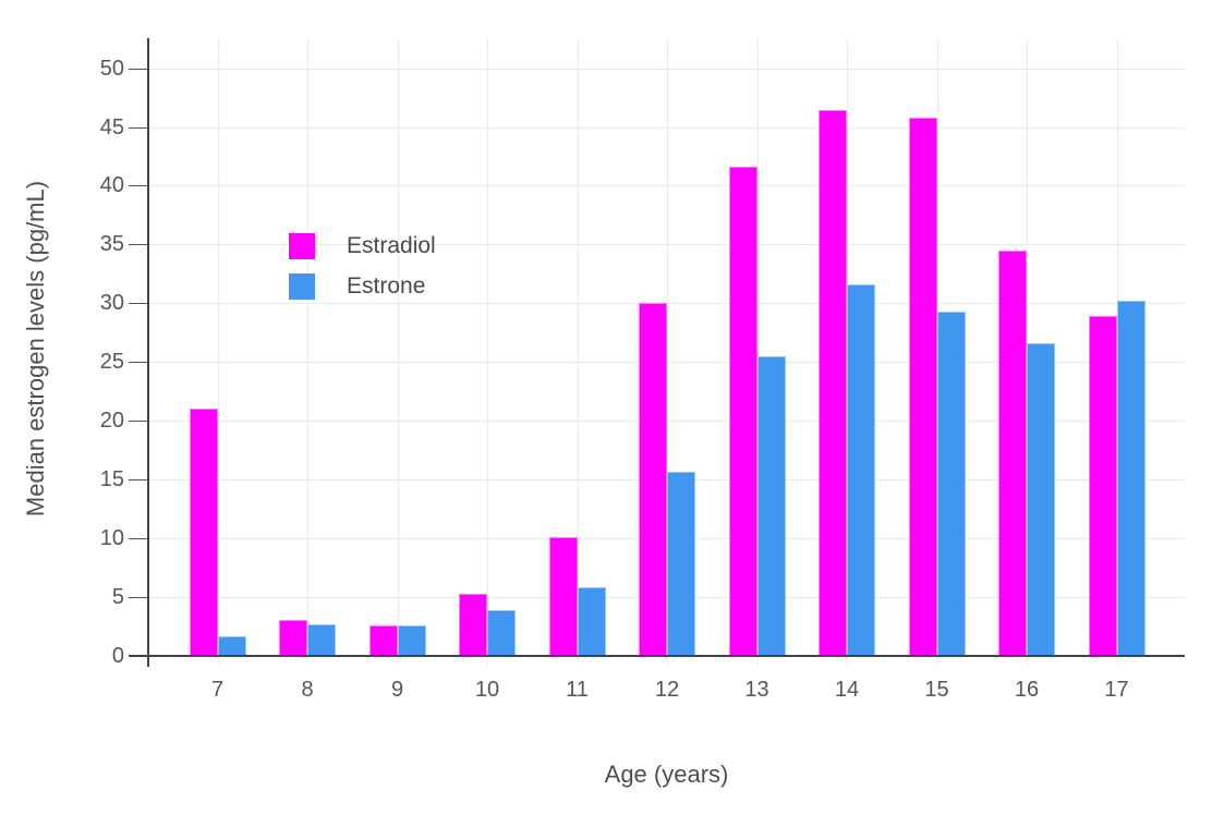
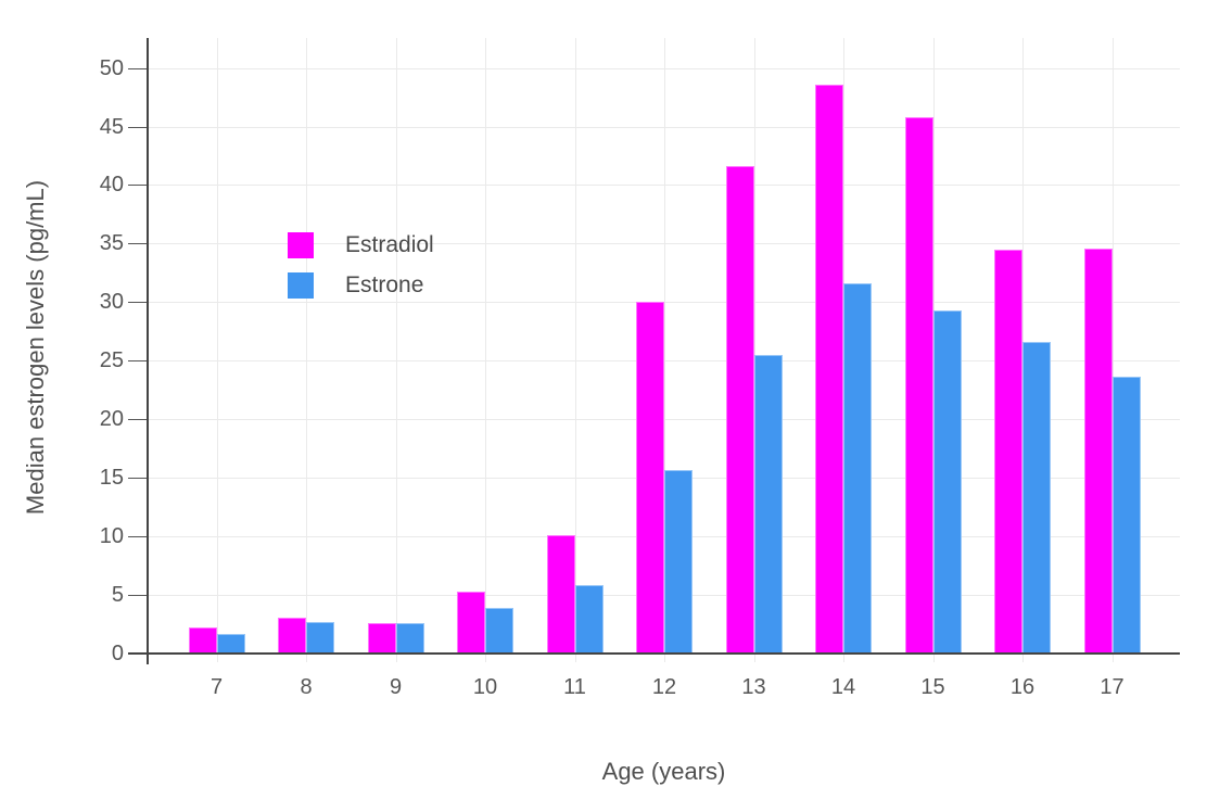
Estradiol/7: 21.0 -> 2.2
Estradiol/14: 46.4 -> 48.6
Estradiol/17: 28.9 -> 34.6
Estrone/17: 30.2 -> 23.6
